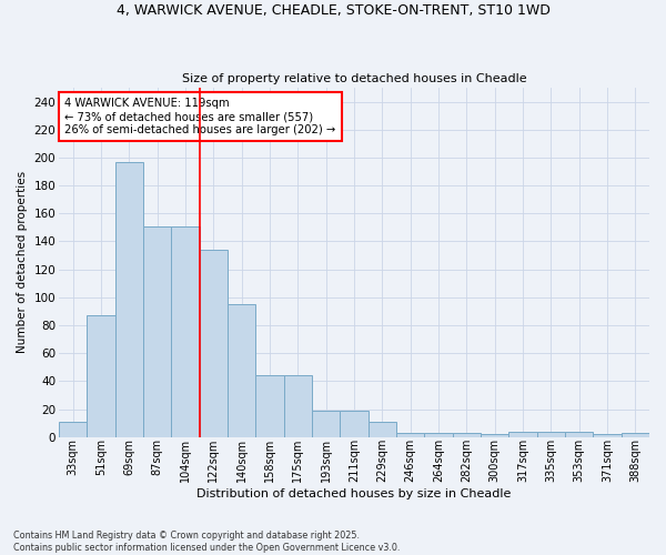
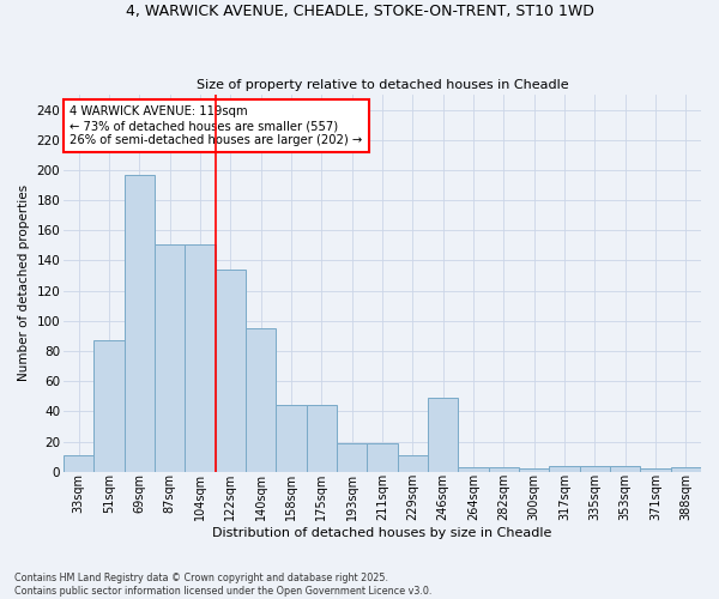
246sqm: 3 -> 49
